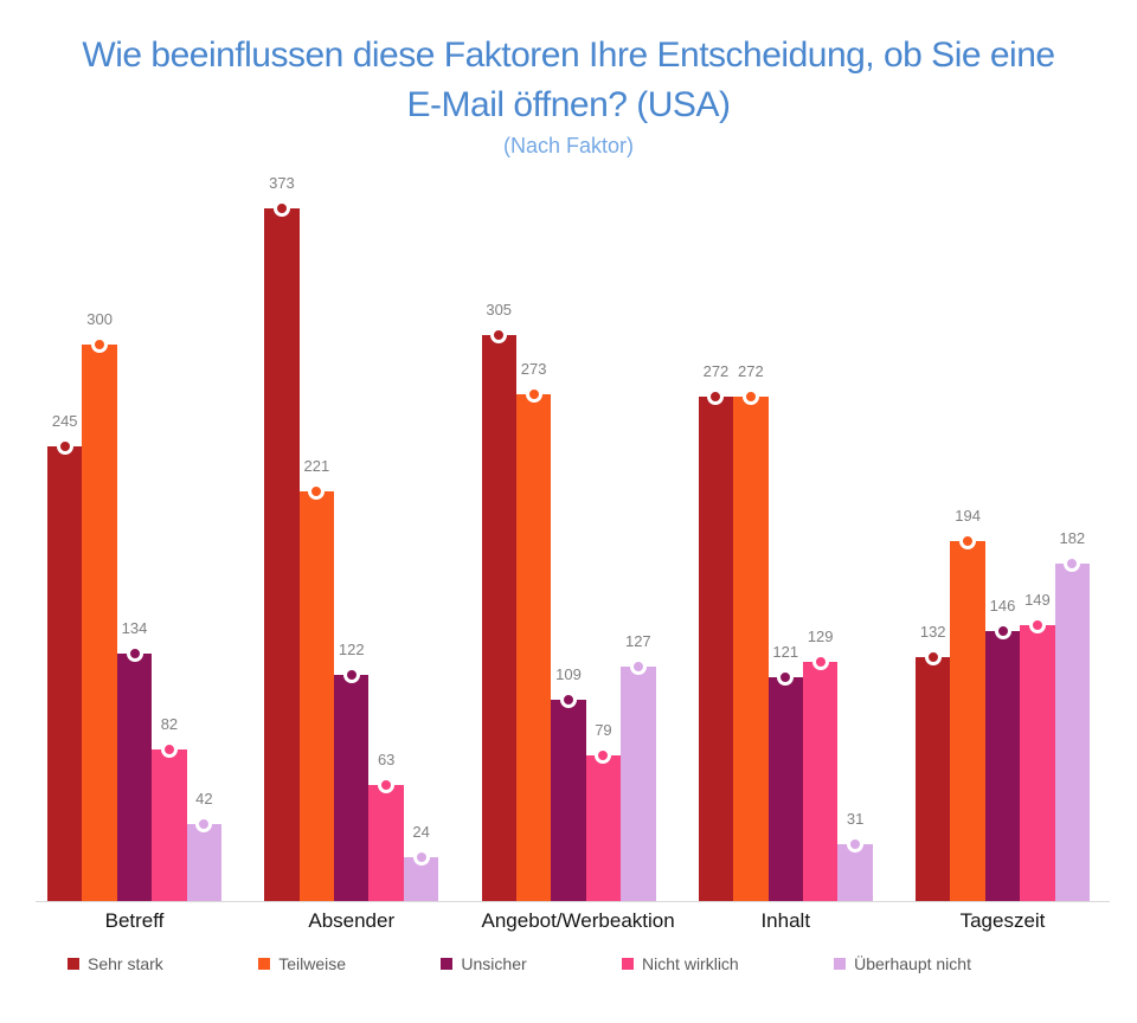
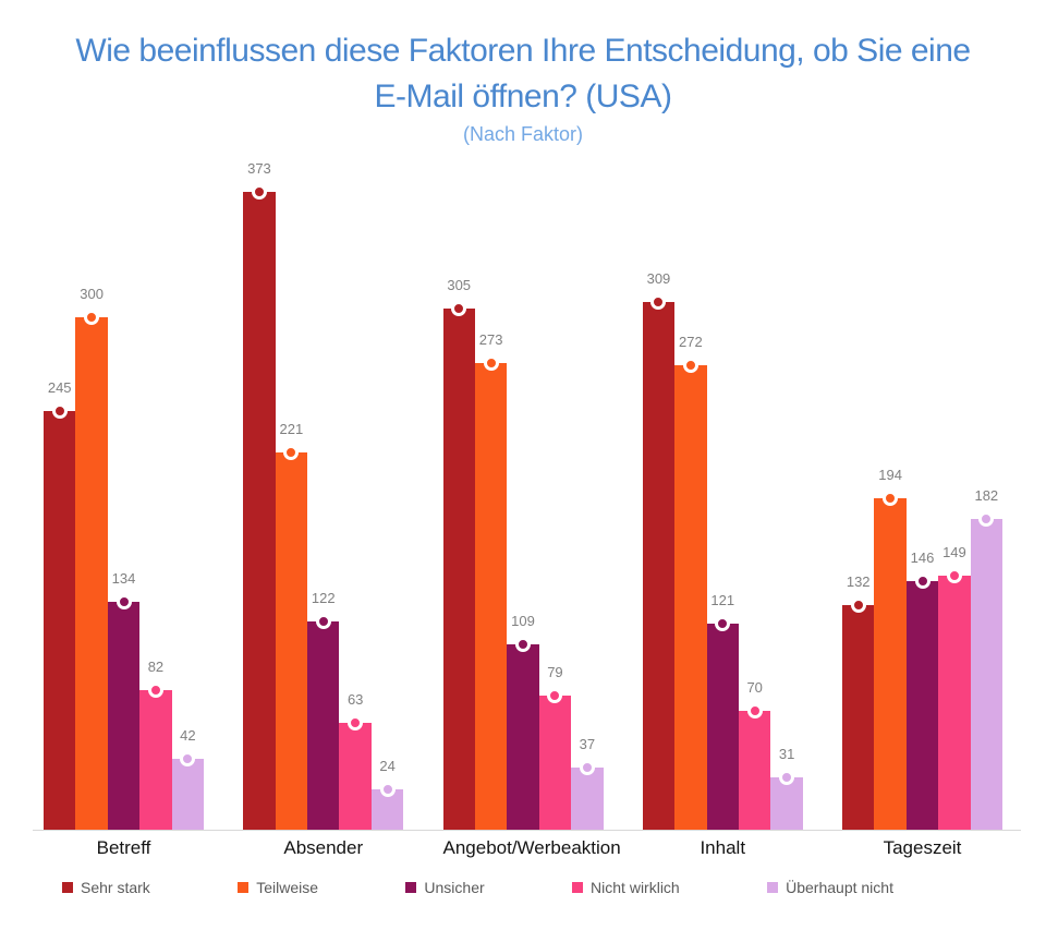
Überhaupt nicht/Angebot/Werbeaktion: 127 -> 37
Sehr stark/Inhalt: 272 -> 309
Nicht wirklich/Inhalt: 129 -> 70
